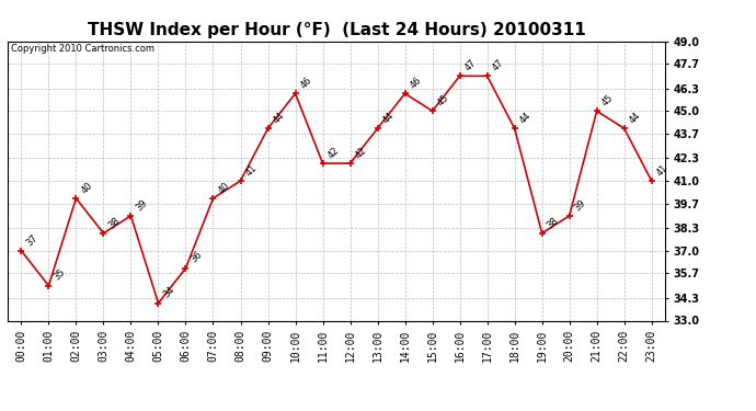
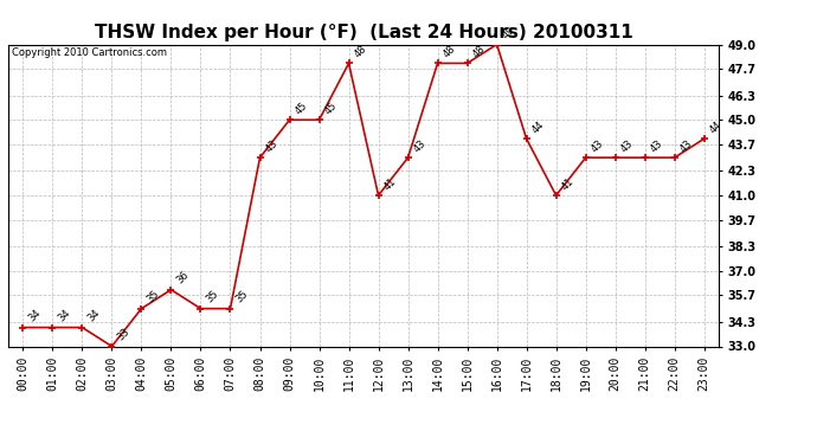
00:00: 37 -> 34
01:00: 35 -> 34
02:00: 40 -> 34
03:00: 38 -> 33
04:00: 39 -> 35
05:00: 34 -> 36
06:00: 36 -> 35
07:00: 40 -> 35
08:00: 41 -> 43
09:00: 44 -> 45
10:00: 46 -> 45
11:00: 42 -> 48
12:00: 42 -> 41
13:00: 44 -> 43
14:00: 46 -> 48
15:00: 45 -> 48
16:00: 47 -> 49
17:00: 47 -> 44
18:00: 44 -> 41
19:00: 38 -> 43
20:00: 39 -> 43
21:00: 45 -> 43
22:00: 44 -> 43
23:00: 41 -> 44
